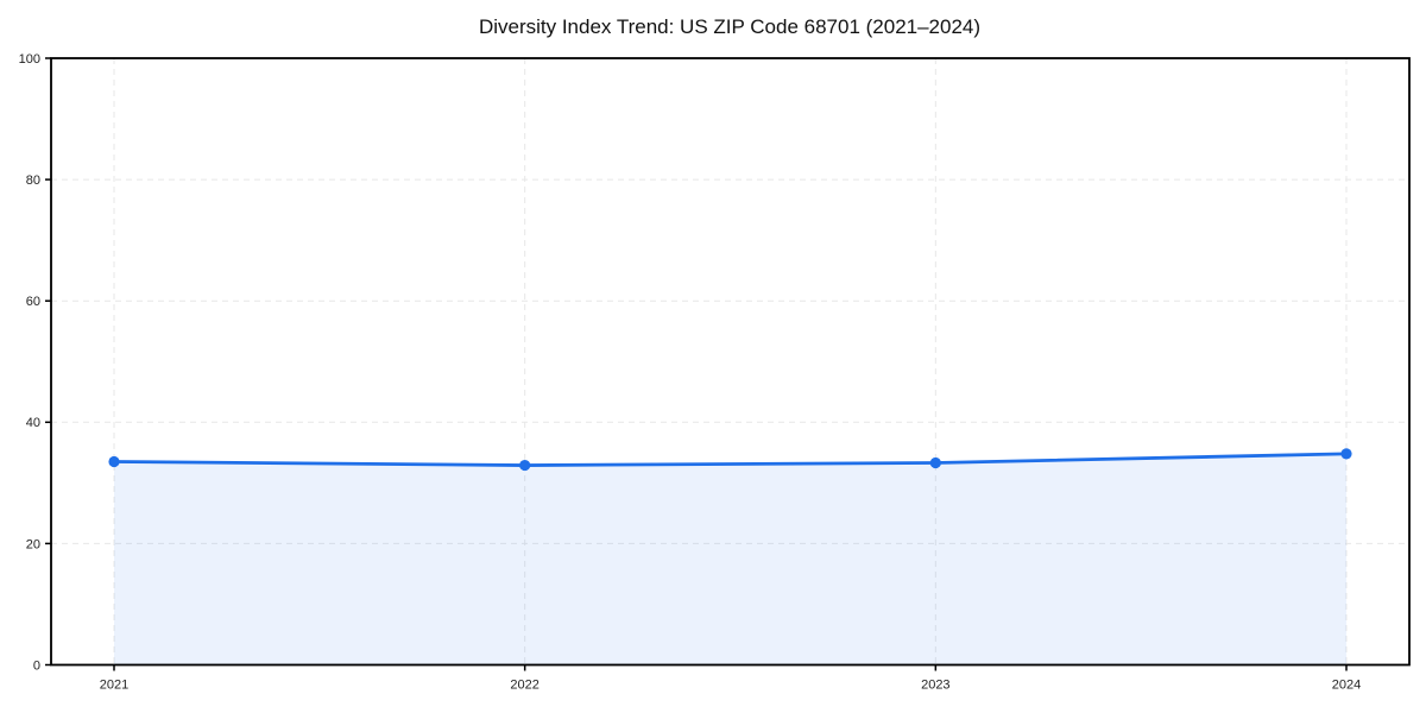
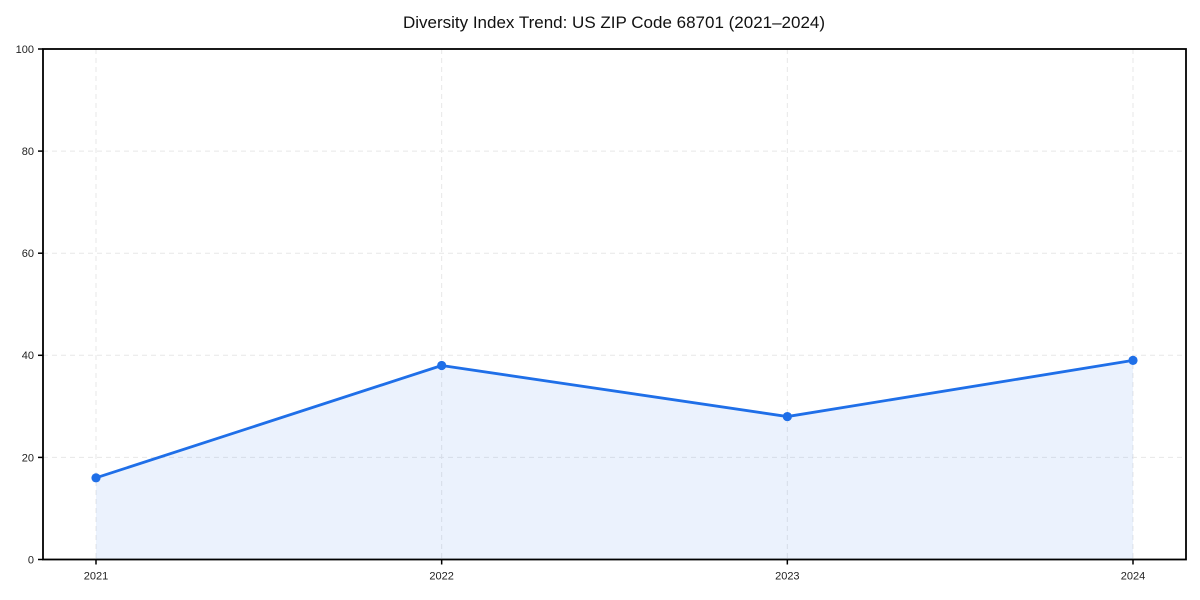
2021: 34 -> 16
2022: 33 -> 38
2023: 33 -> 28
2024: 35 -> 39
